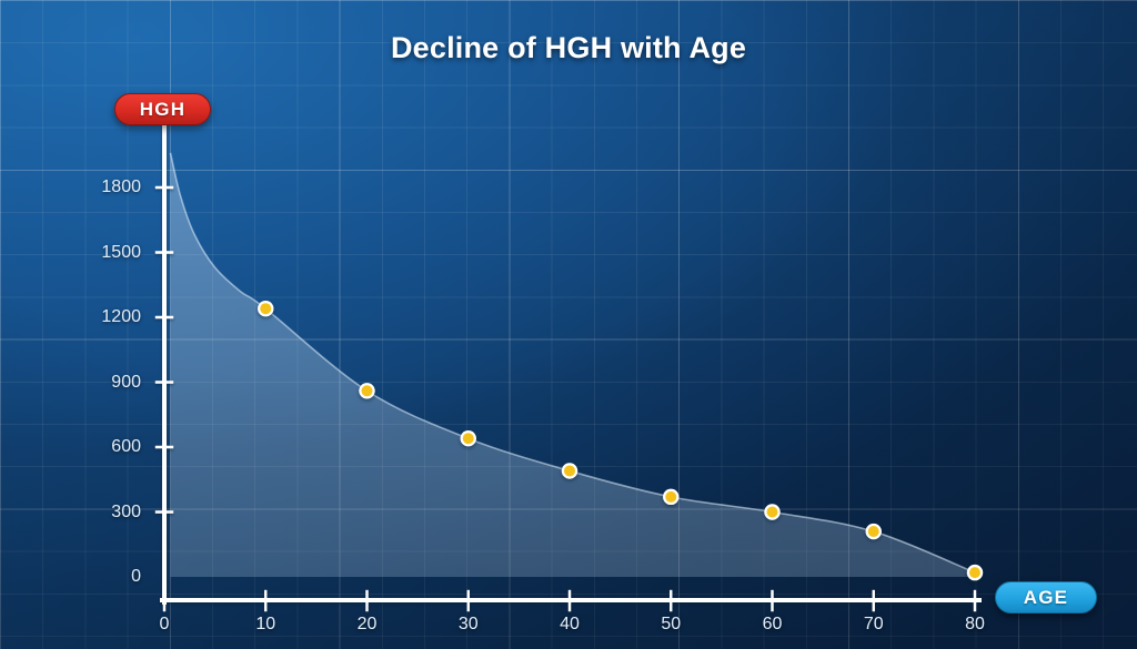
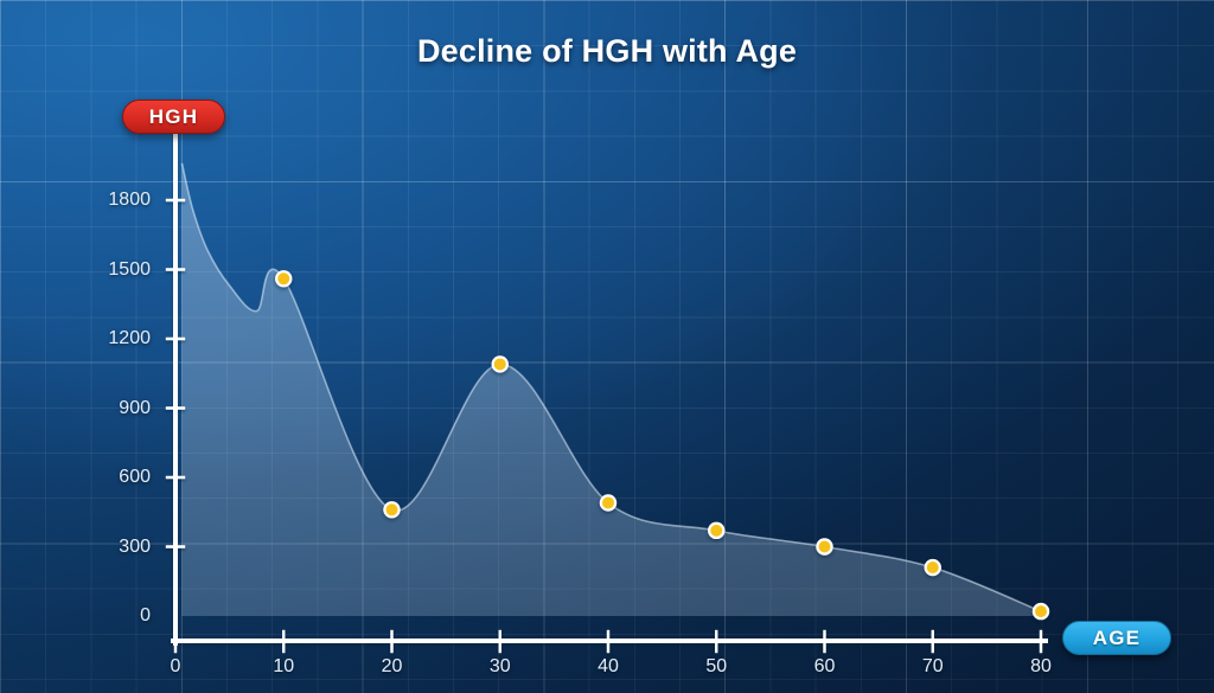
10: 1240 -> 1460
20: 860 -> 460
30: 640 -> 1090
